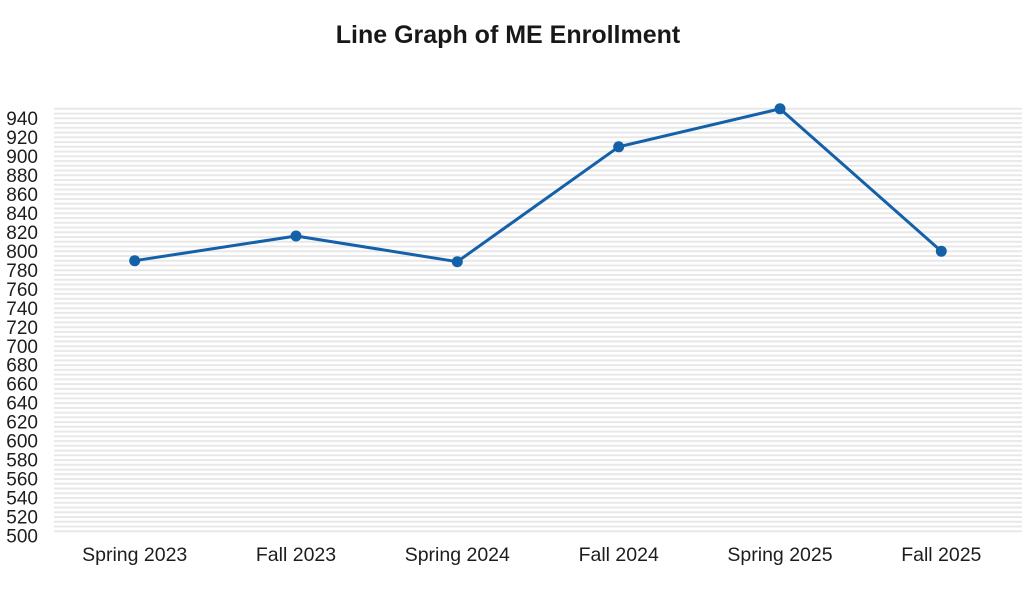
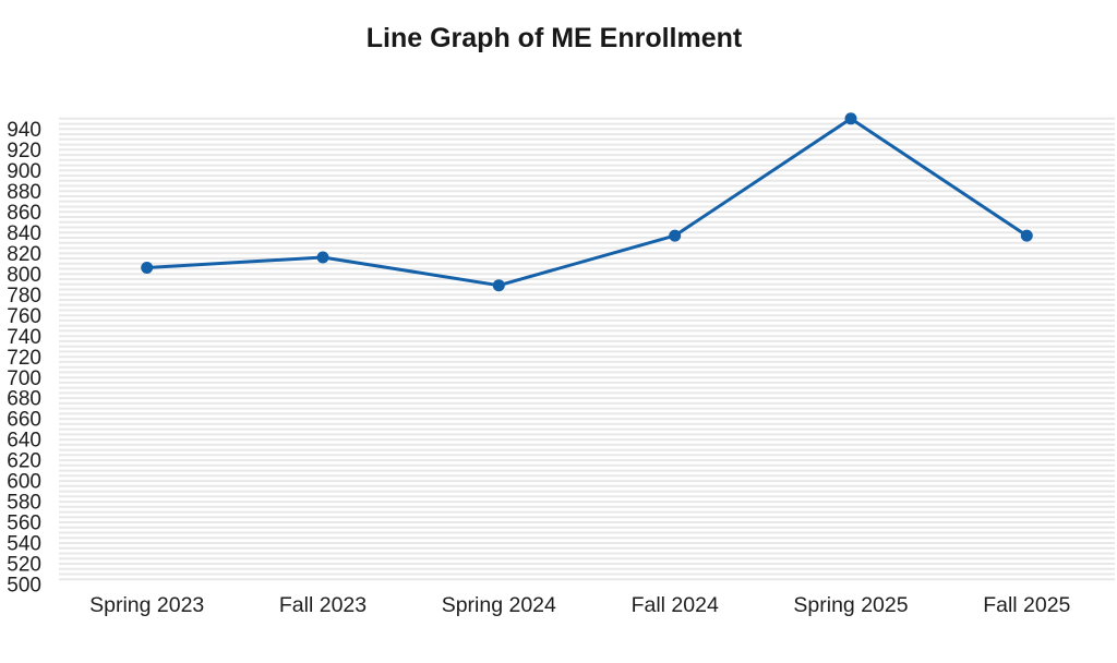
Spring 2023: 790 -> 810
Fall 2024: 910 -> 840
Fall 2025: 800 -> 840
